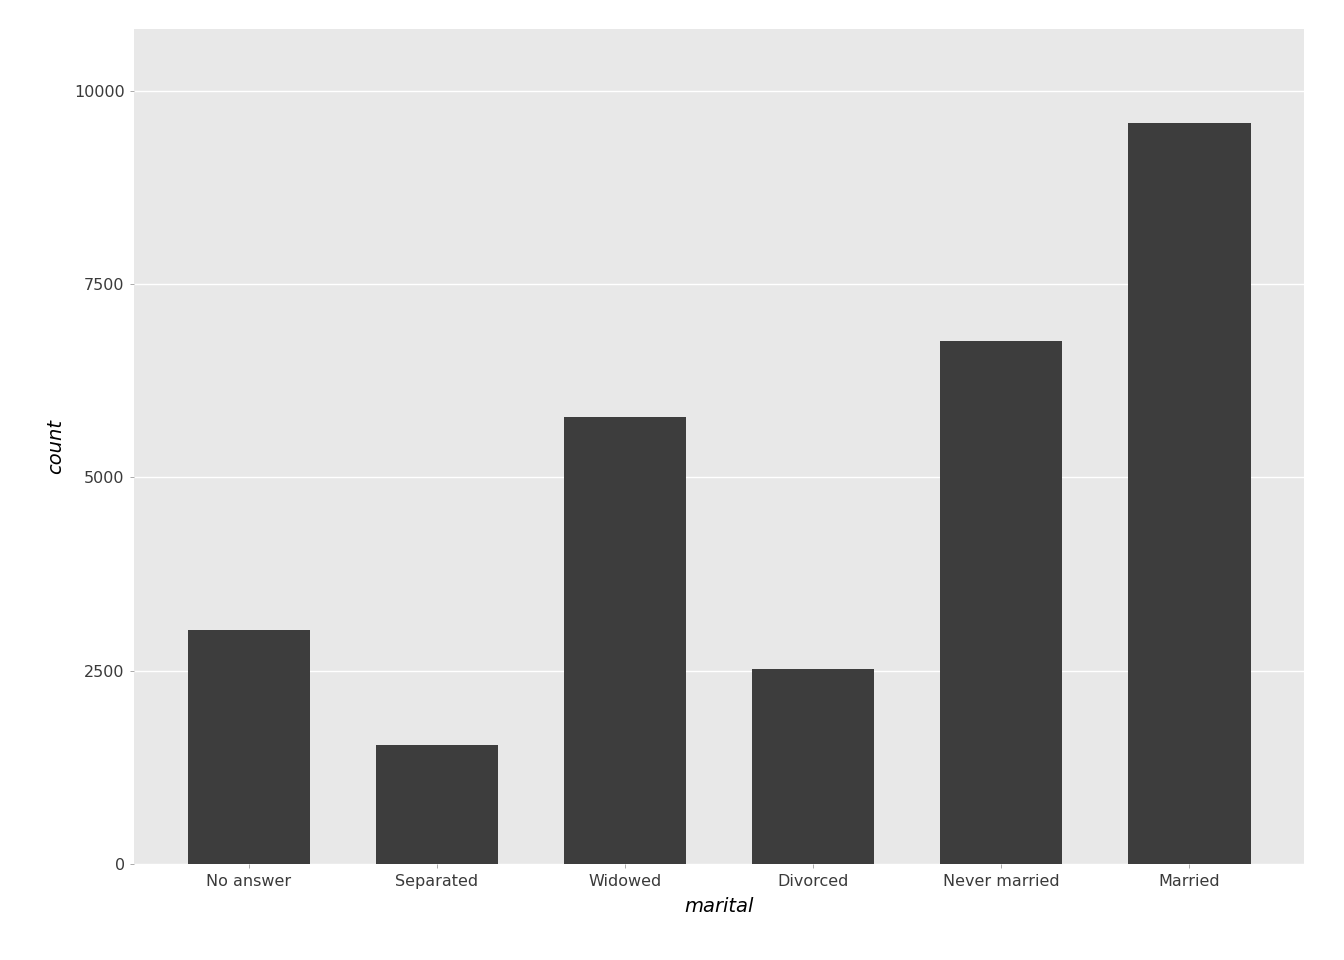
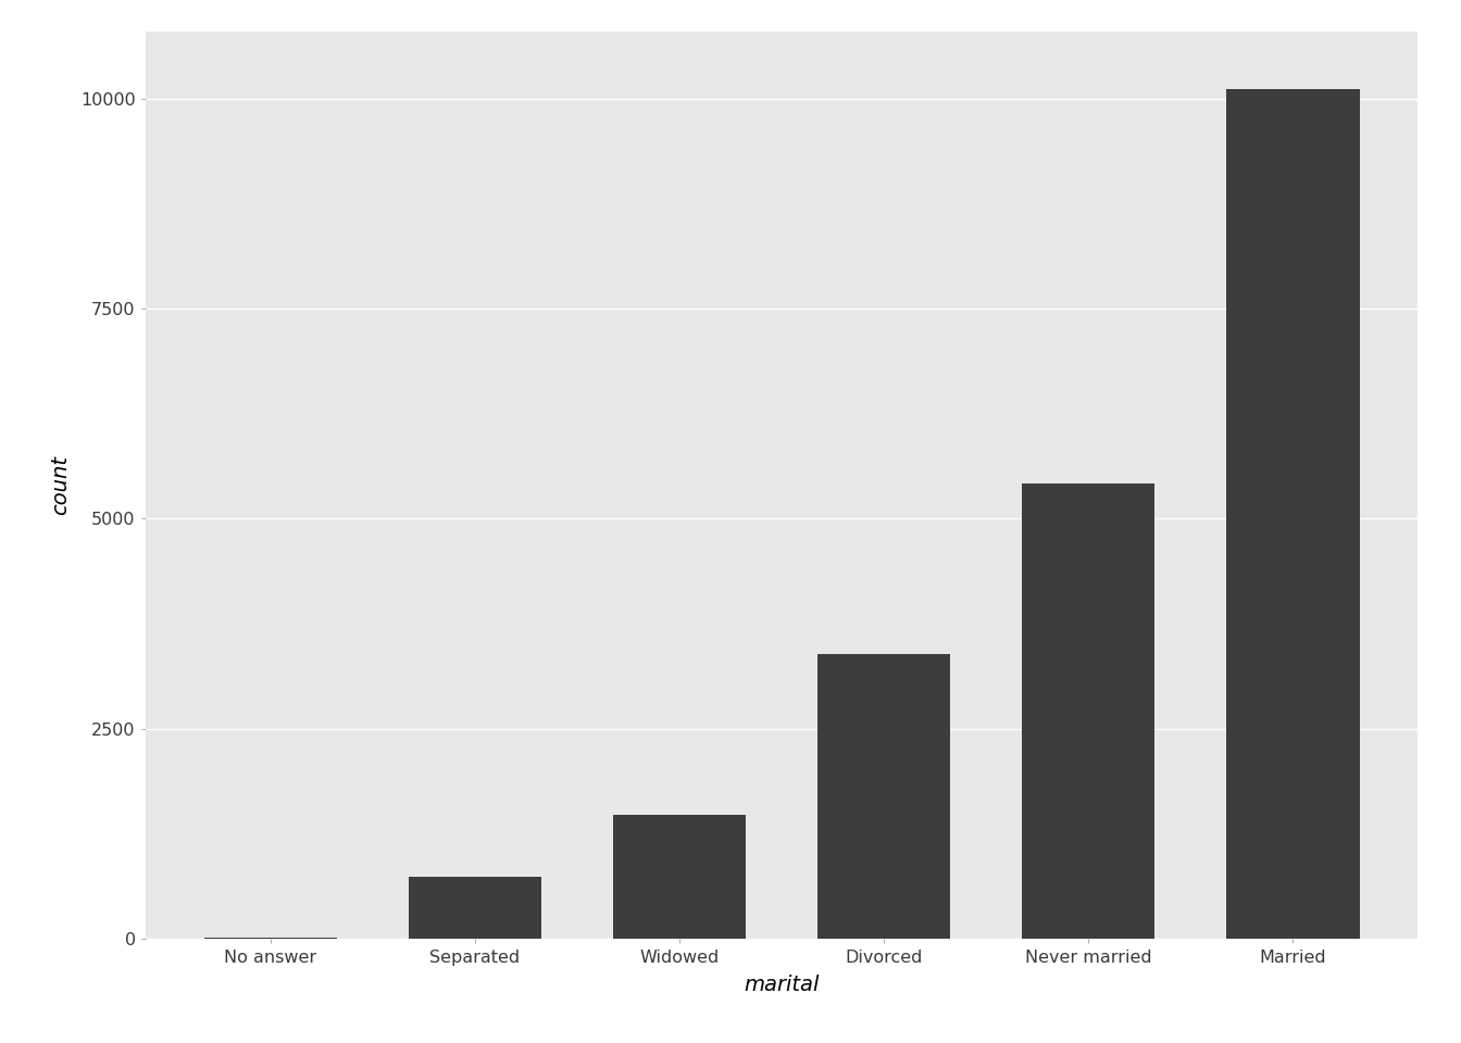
No answer: 3020 -> 20
Separated: 1540 -> 740
Widowed: 5780 -> 1480
Divorced: 2520 -> 3380
Never married: 6760 -> 5420
Married: 9580 -> 10120
